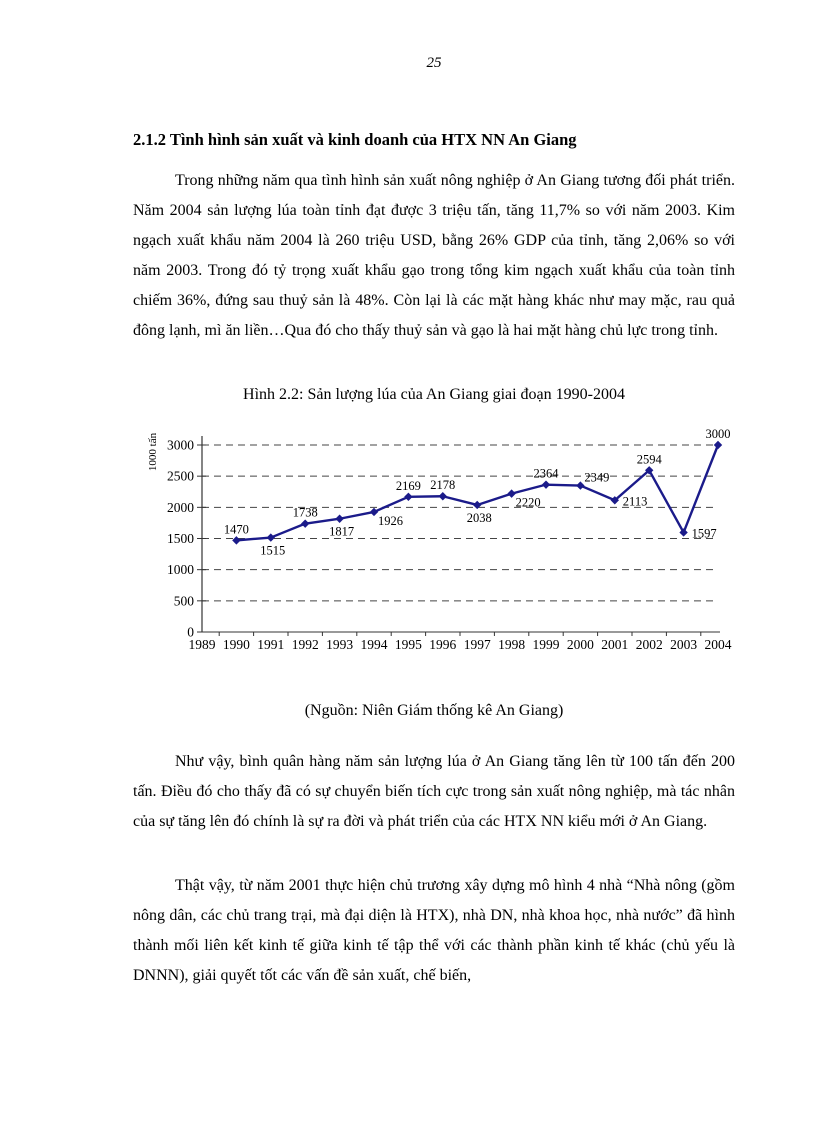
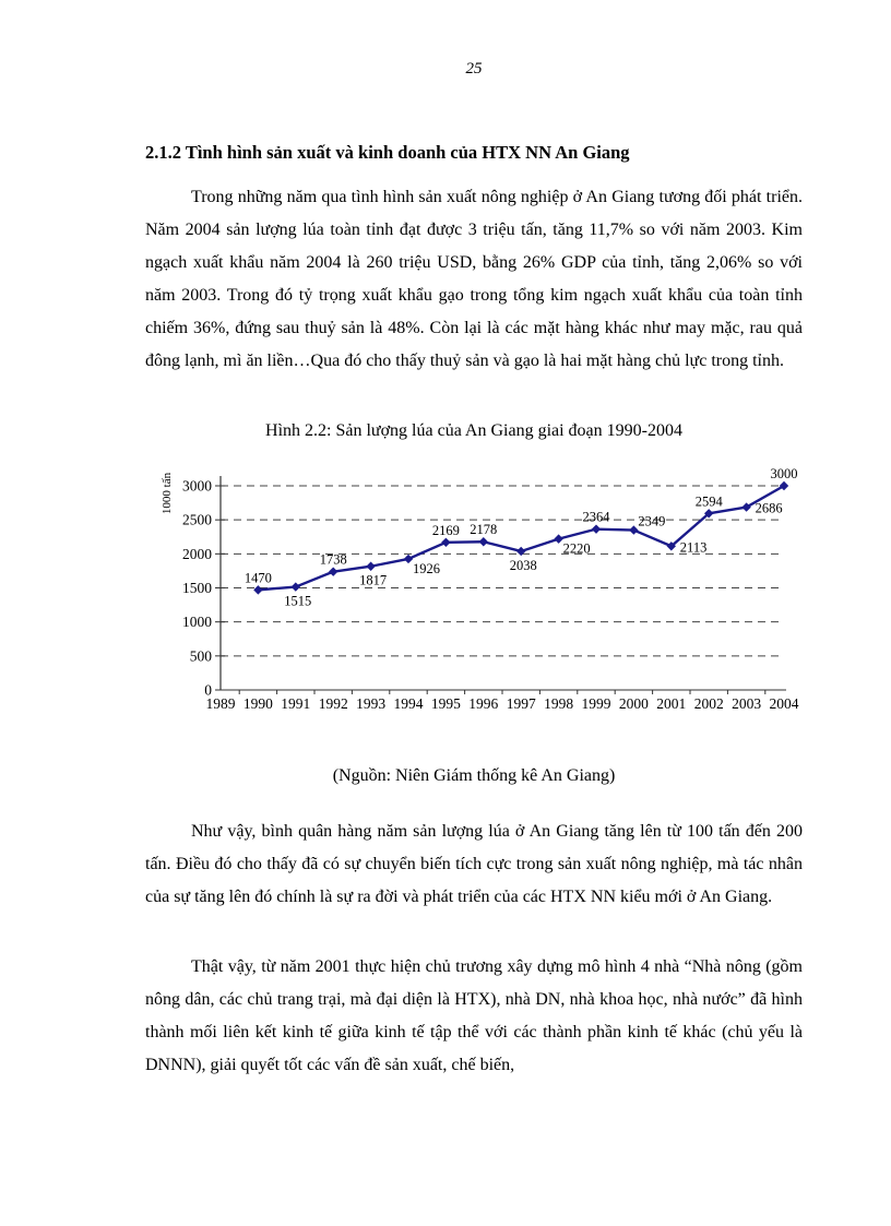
2003: 1597 -> 2686
